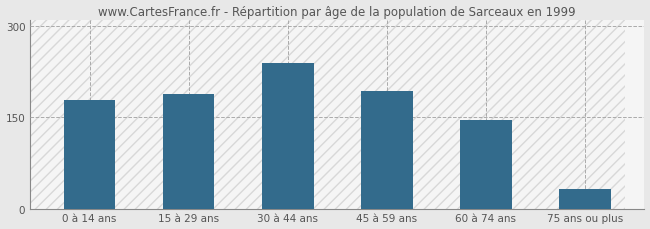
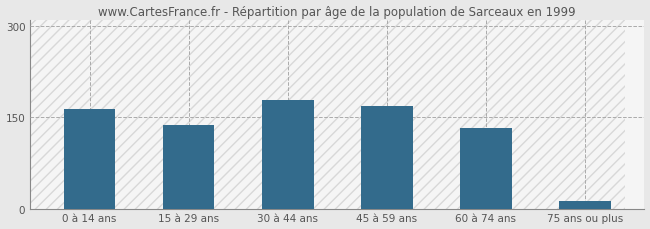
0 à 14 ans: 178 -> 163
15 à 29 ans: 188 -> 137
30 à 44 ans: 240 -> 178
45 à 59 ans: 194 -> 168
60 à 74 ans: 146 -> 132
75 ans ou plus: 32 -> 13
